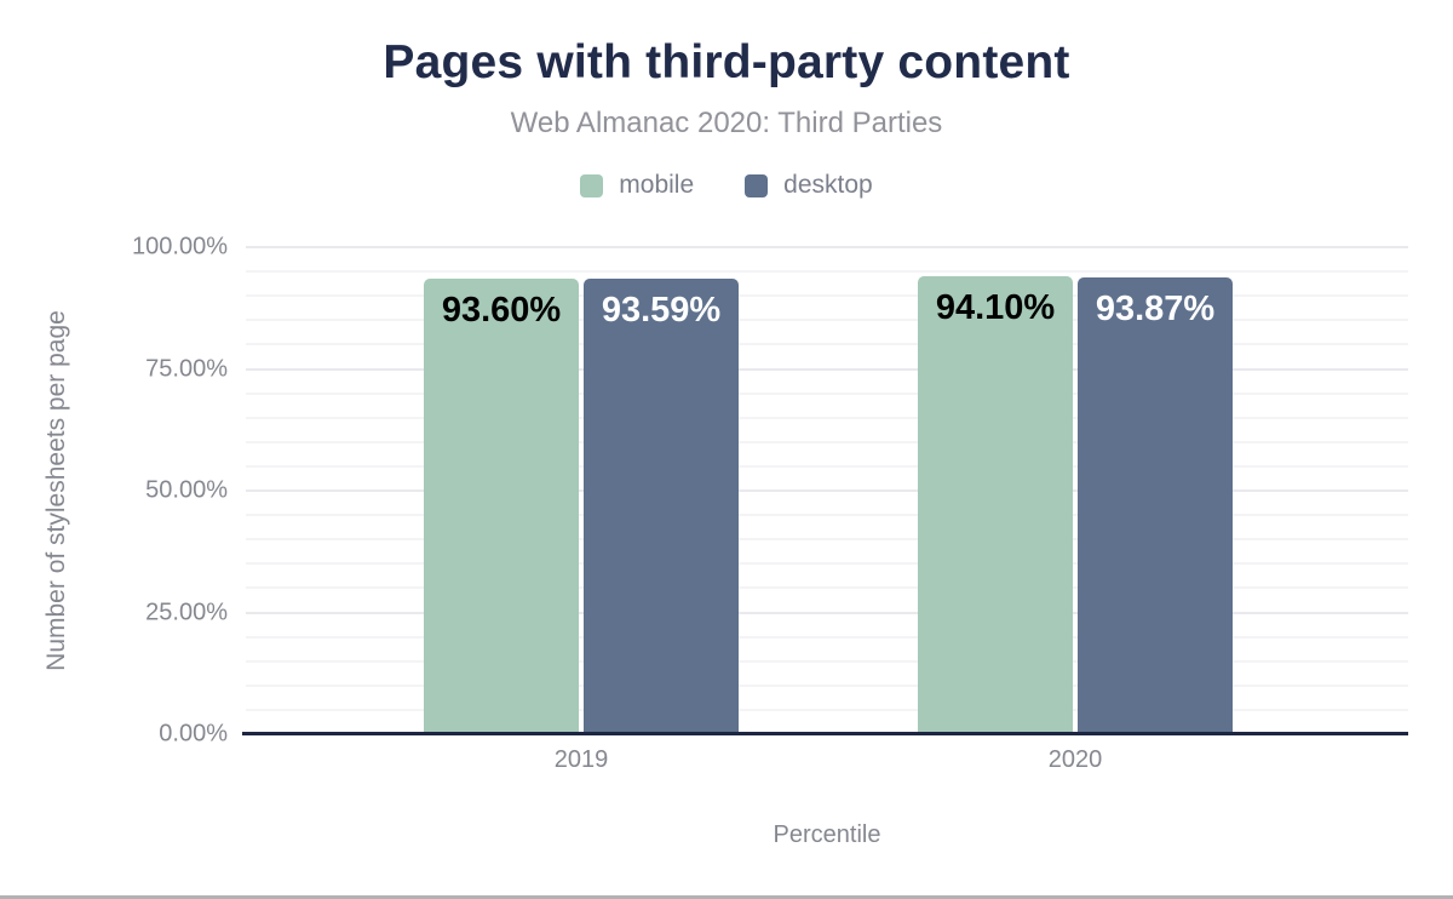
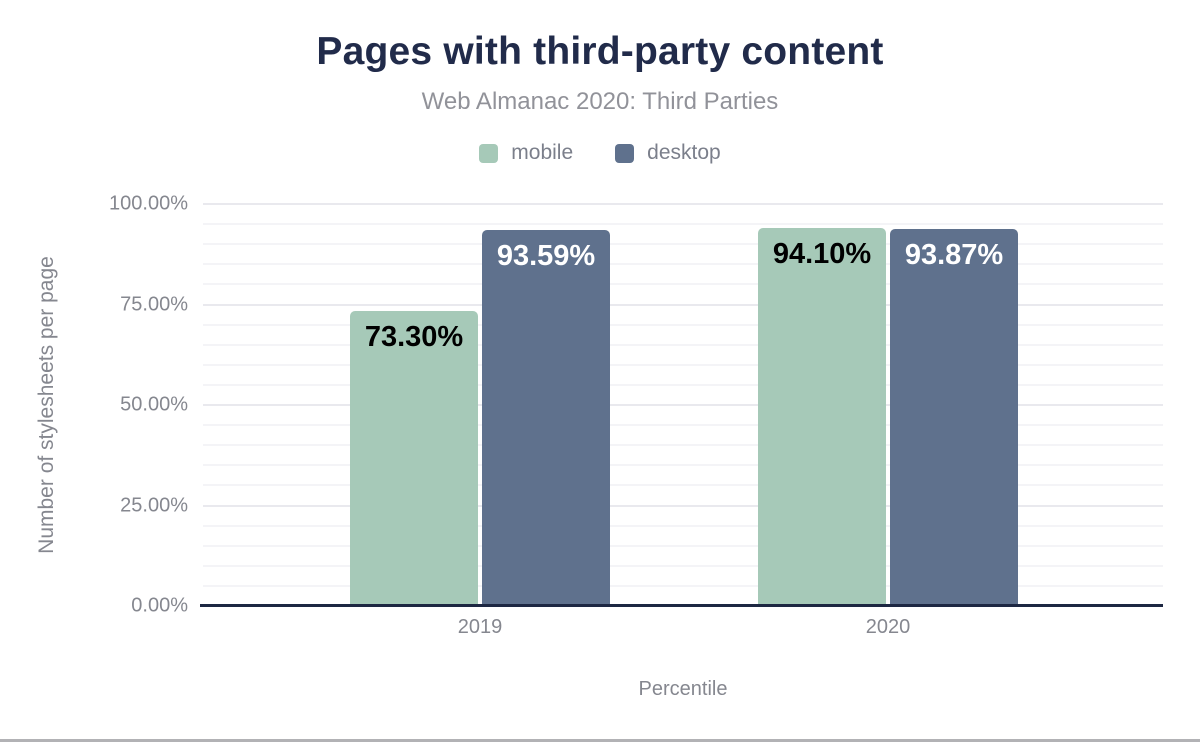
mobile/2019: 93.60% -> 73.30%
